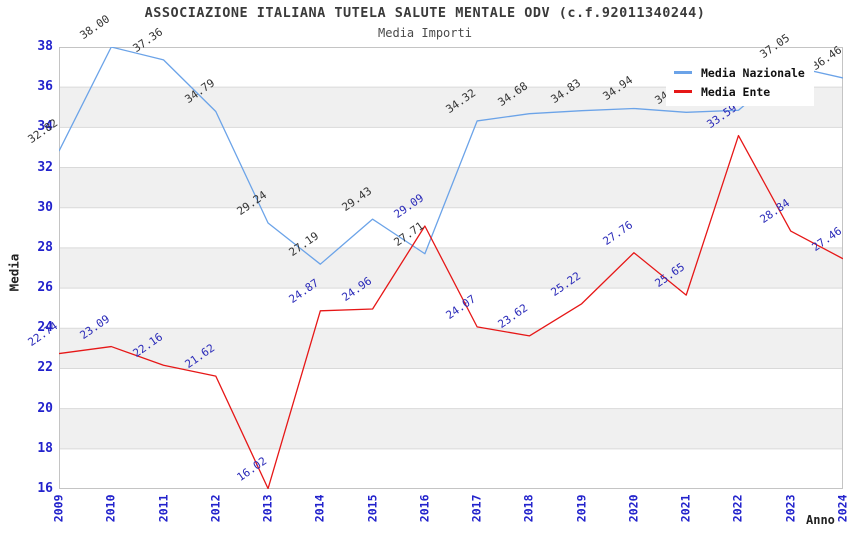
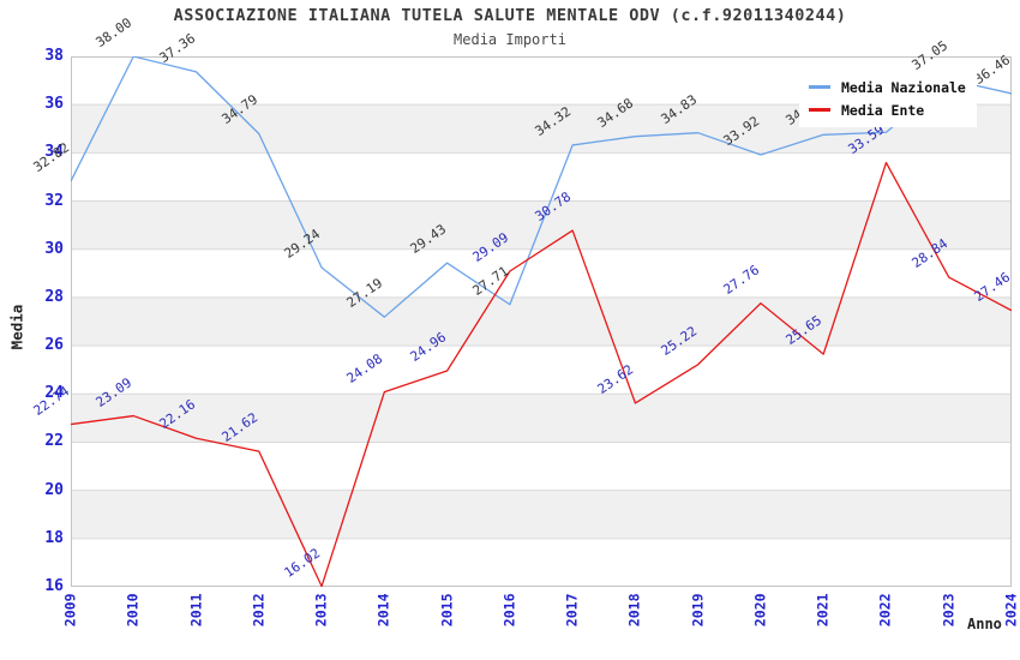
Media Ente/2014: 24.87 -> 24.08
Media Ente/2017: 24.07 -> 30.78
Media Nazionale/2020: 34.94 -> 33.92
